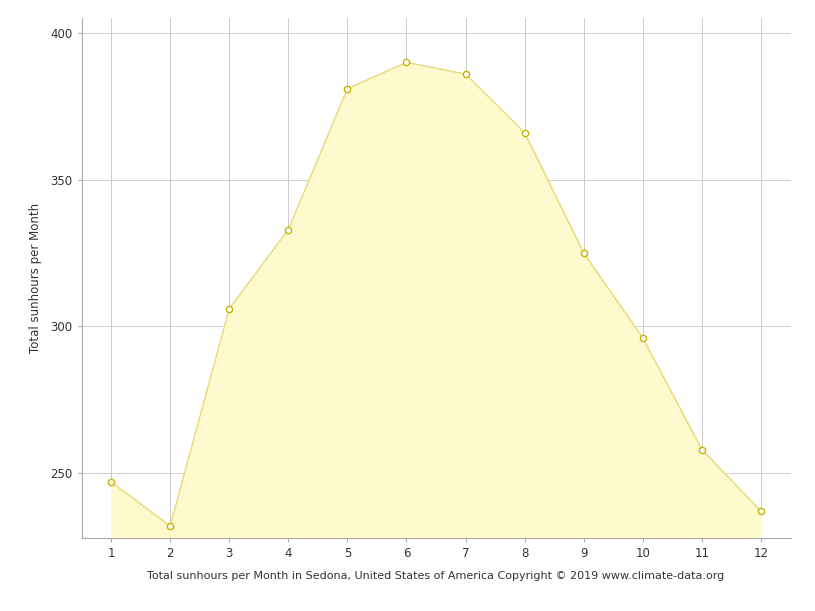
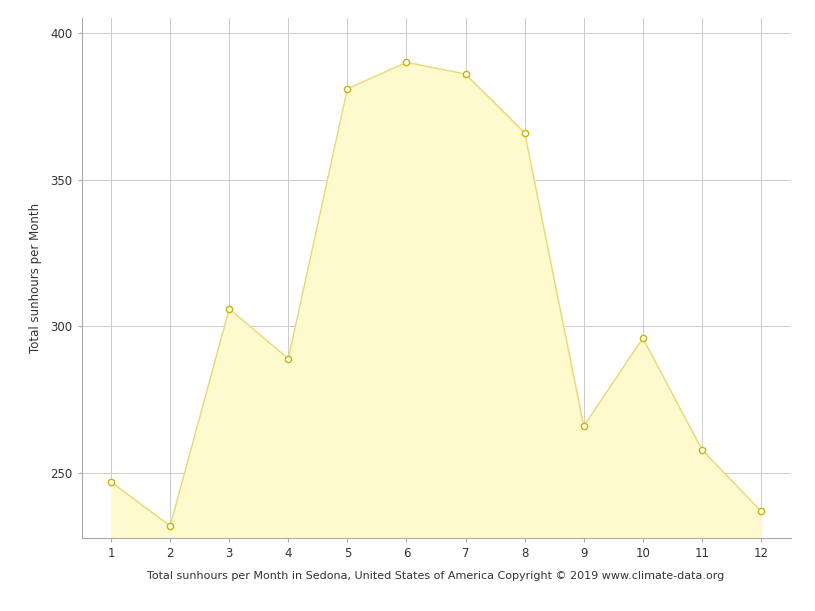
4: 333 -> 289
9: 325 -> 266
